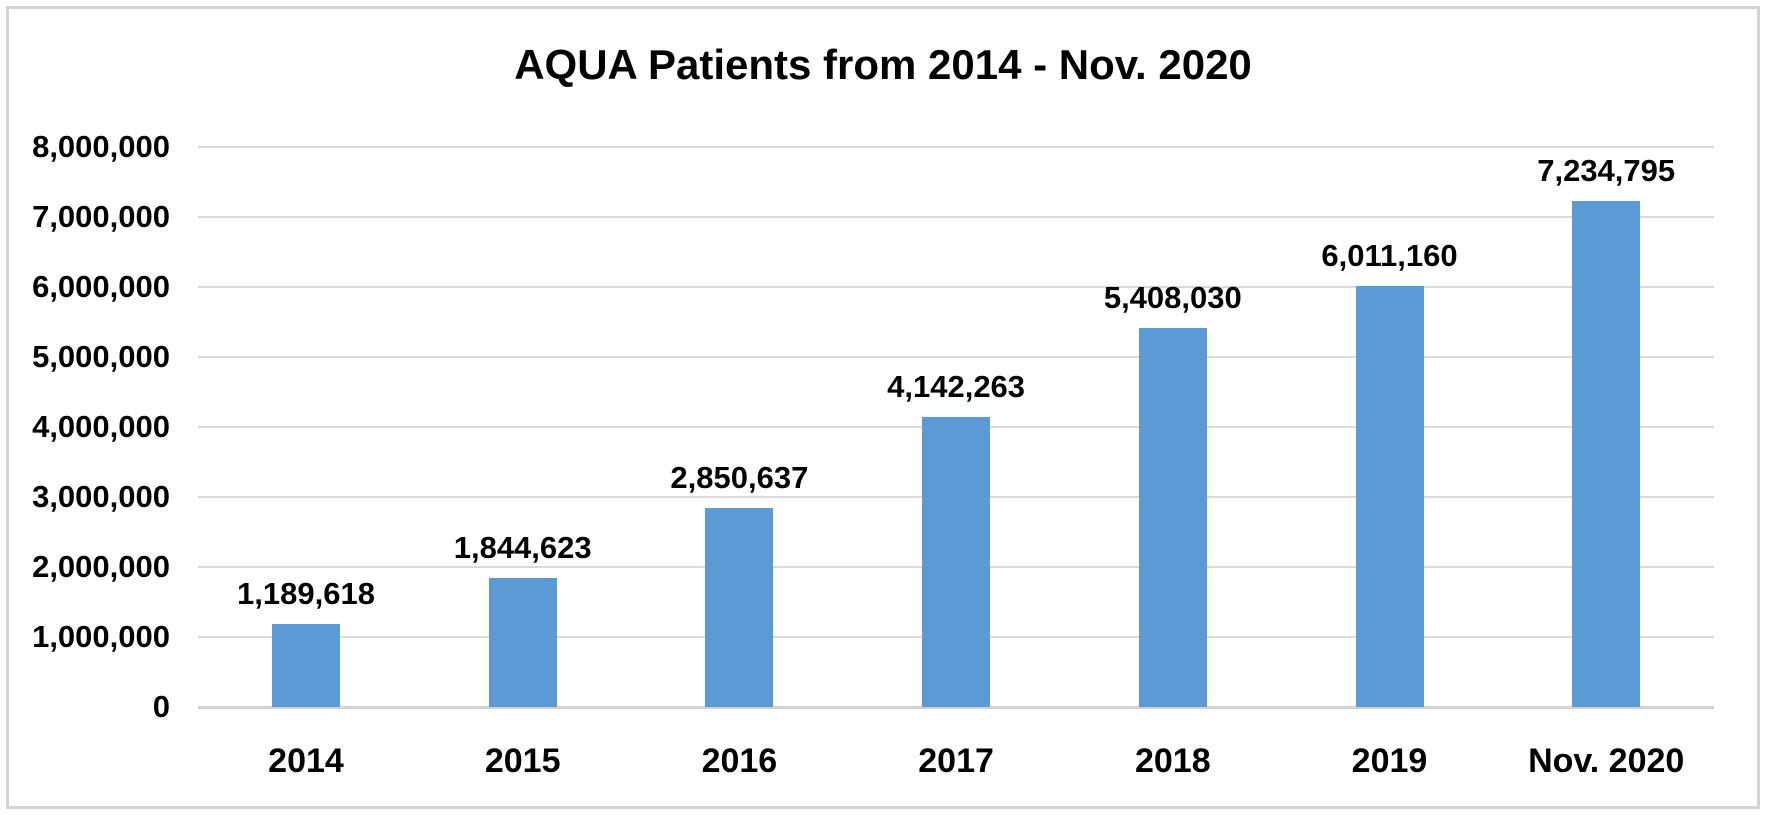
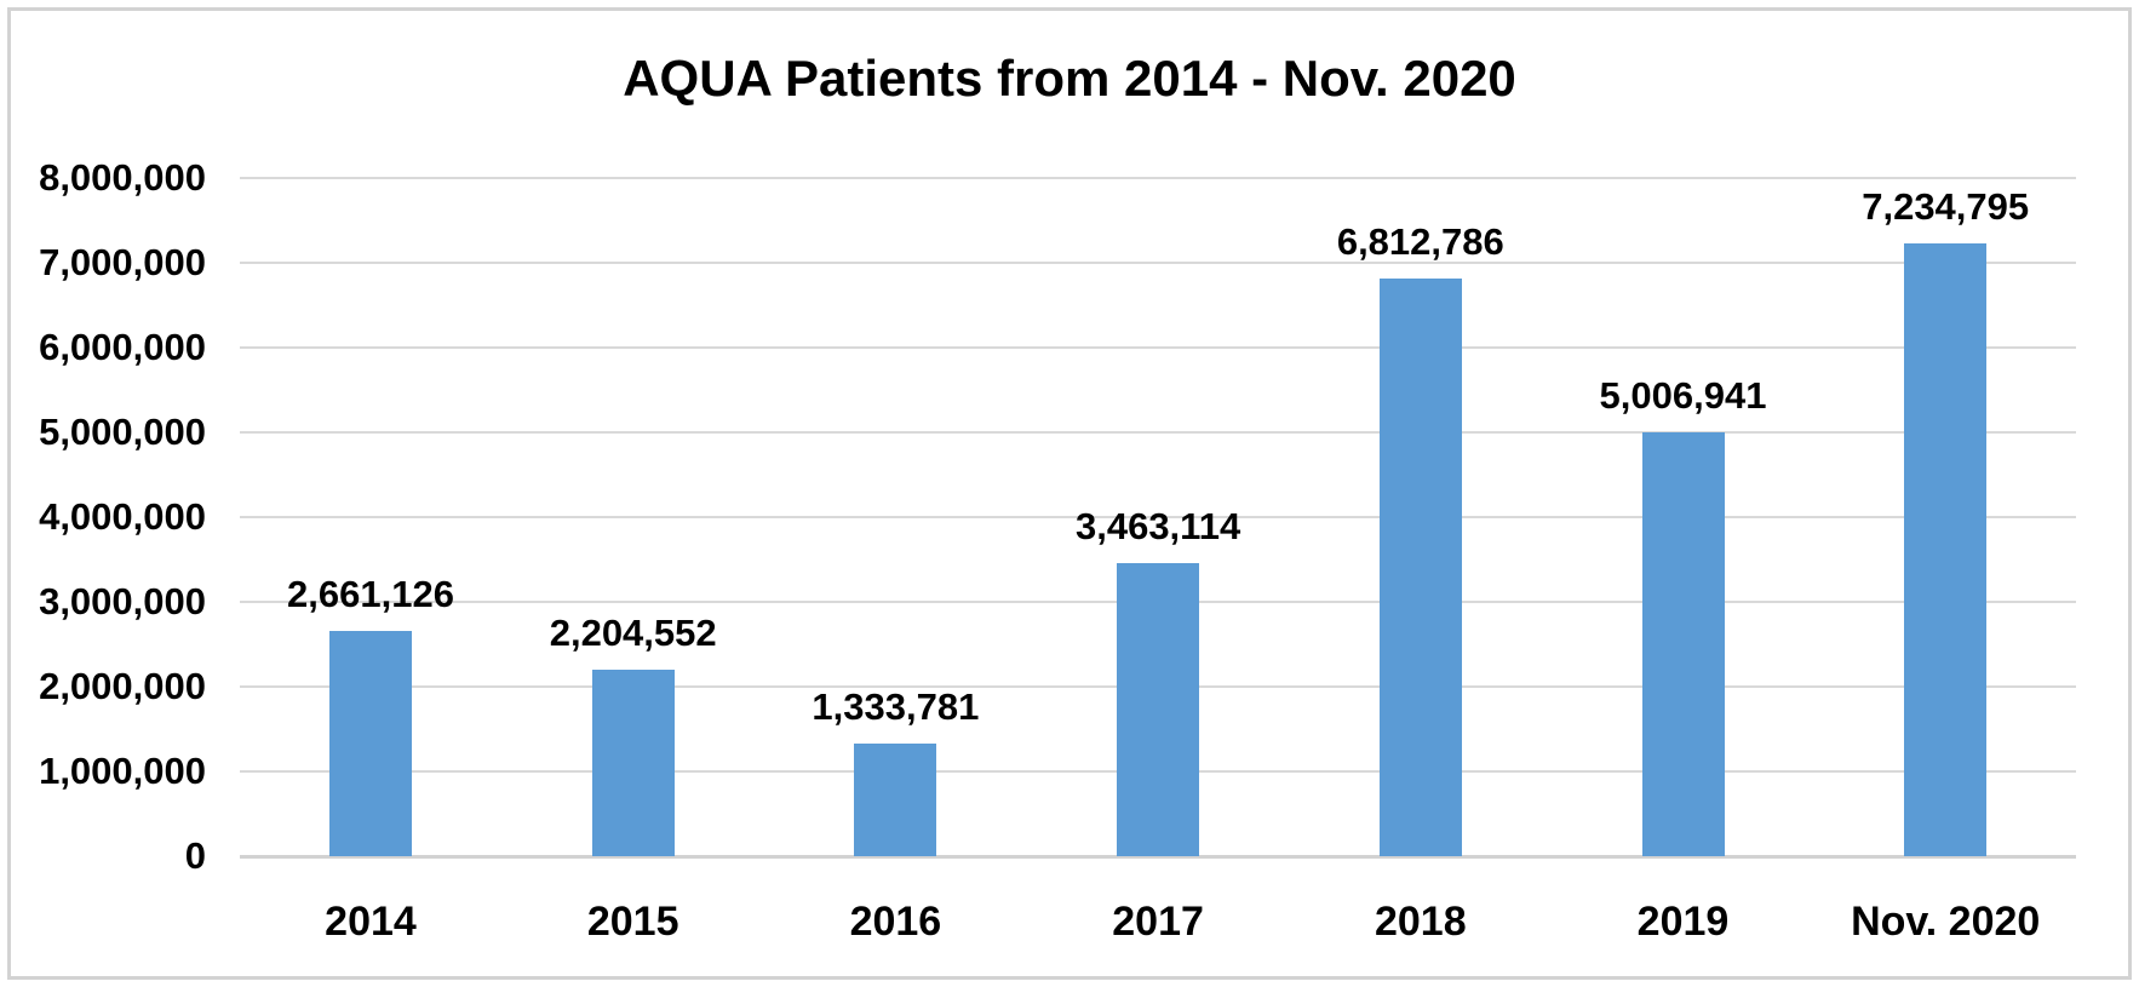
2014: 1,189,618 -> 2,661,126
2015: 1,844,623 -> 2,204,552
2016: 2,850,637 -> 1,333,781
2017: 4,142,263 -> 3,463,114
2018: 5,408,030 -> 6,812,786
2019: 6,011,160 -> 5,006,941
